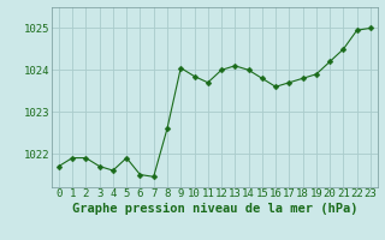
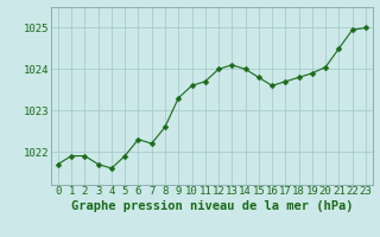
6: 1021.50 -> 1022.30
7: 1021.45 -> 1022.20
9: 1024.05 -> 1023.30
10: 1023.85 -> 1023.60
20: 1024.20 -> 1024.05
